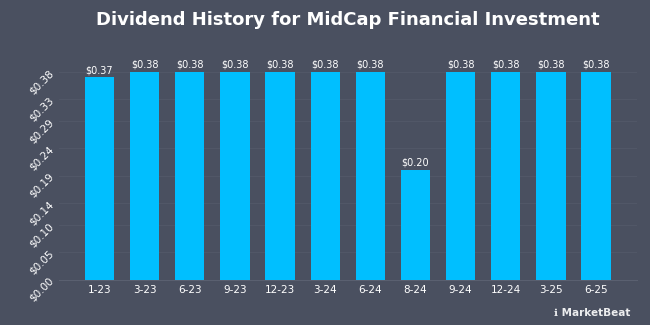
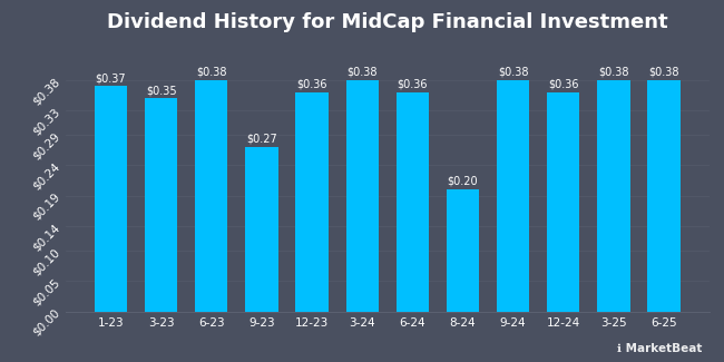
3-23: $0.38 -> $0.35
9-23: $0.38 -> $0.27
12-23: $0.38 -> $0.36
6-24: $0.38 -> $0.36
12-24: $0.38 -> $0.36
